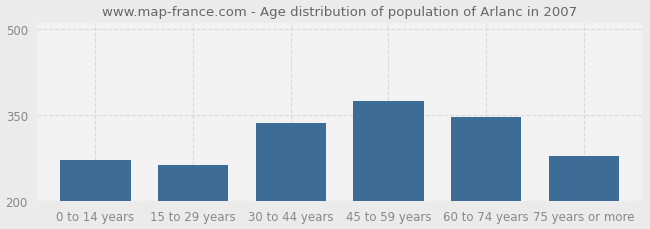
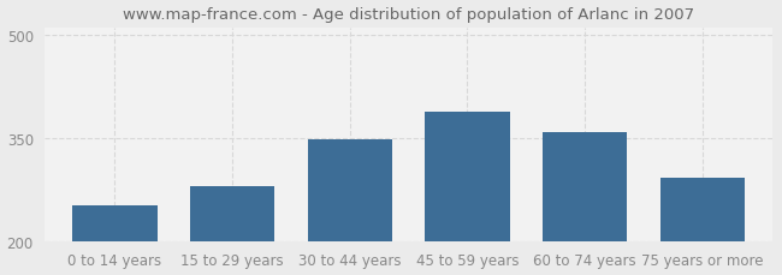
0 to 14 years: 272 -> 252
15 to 29 years: 263 -> 280
30 to 44 years: 336 -> 348
45 to 59 years: 375 -> 388
60 to 74 years: 346 -> 358
75 years or more: 278 -> 292
